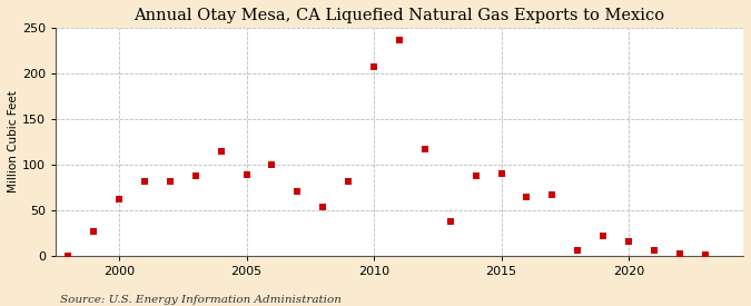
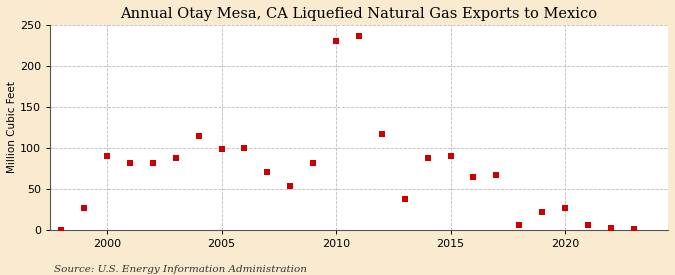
2000: 62 -> 90
2005: 89 -> 98
2010: 207 -> 230
2020: 16 -> 26
